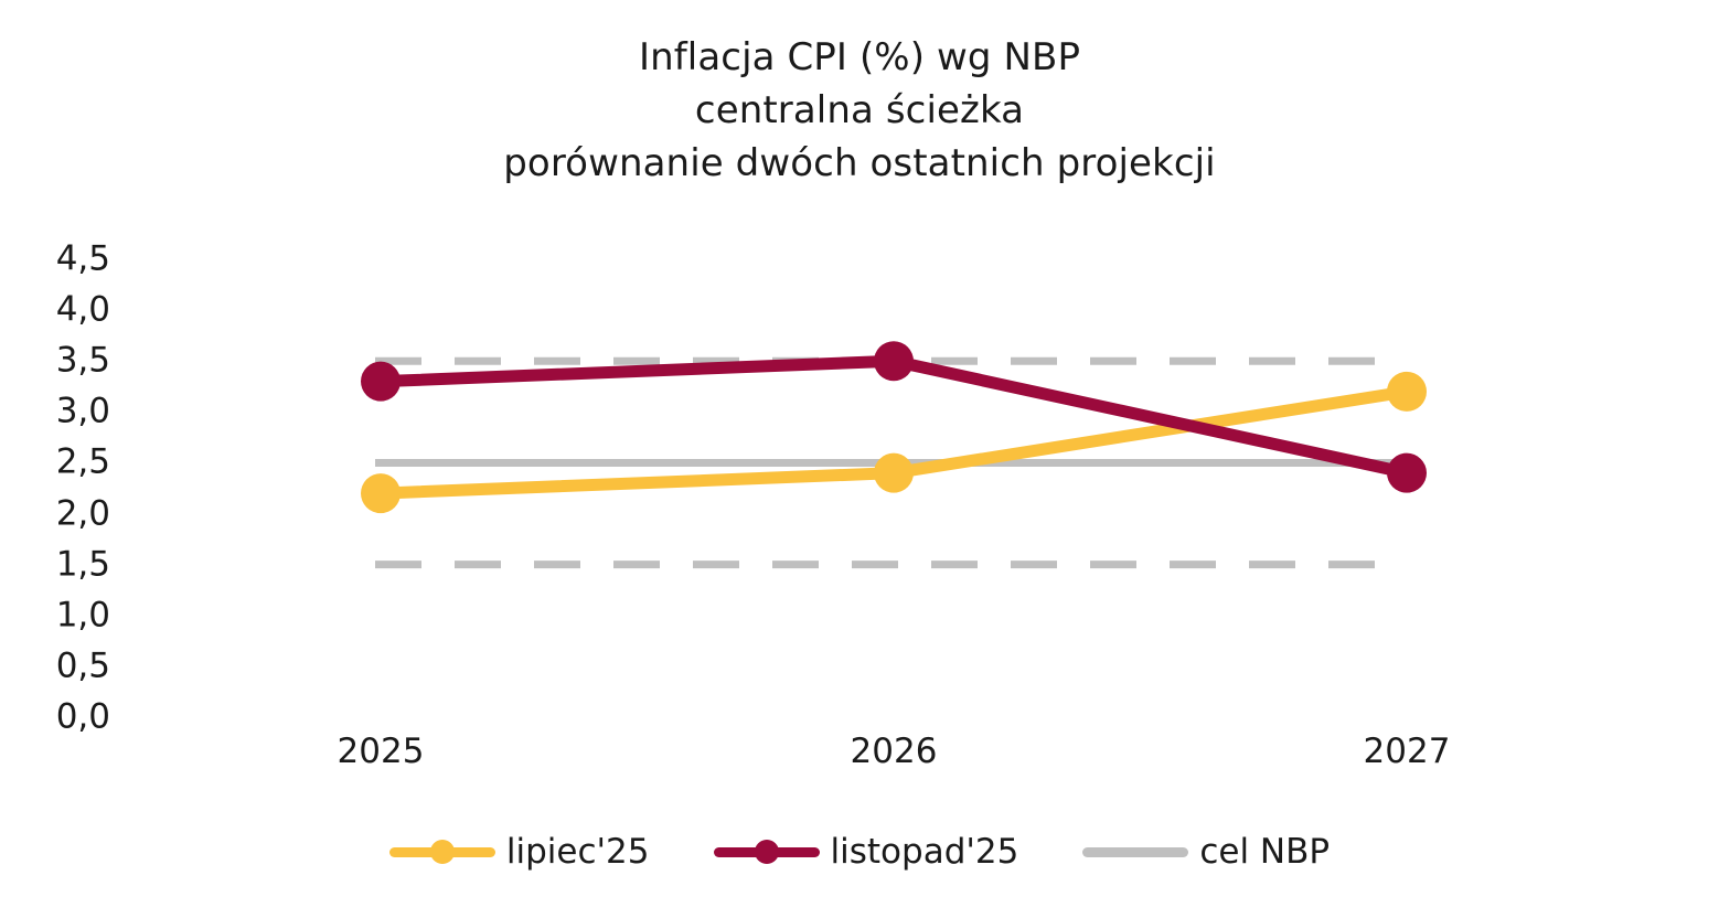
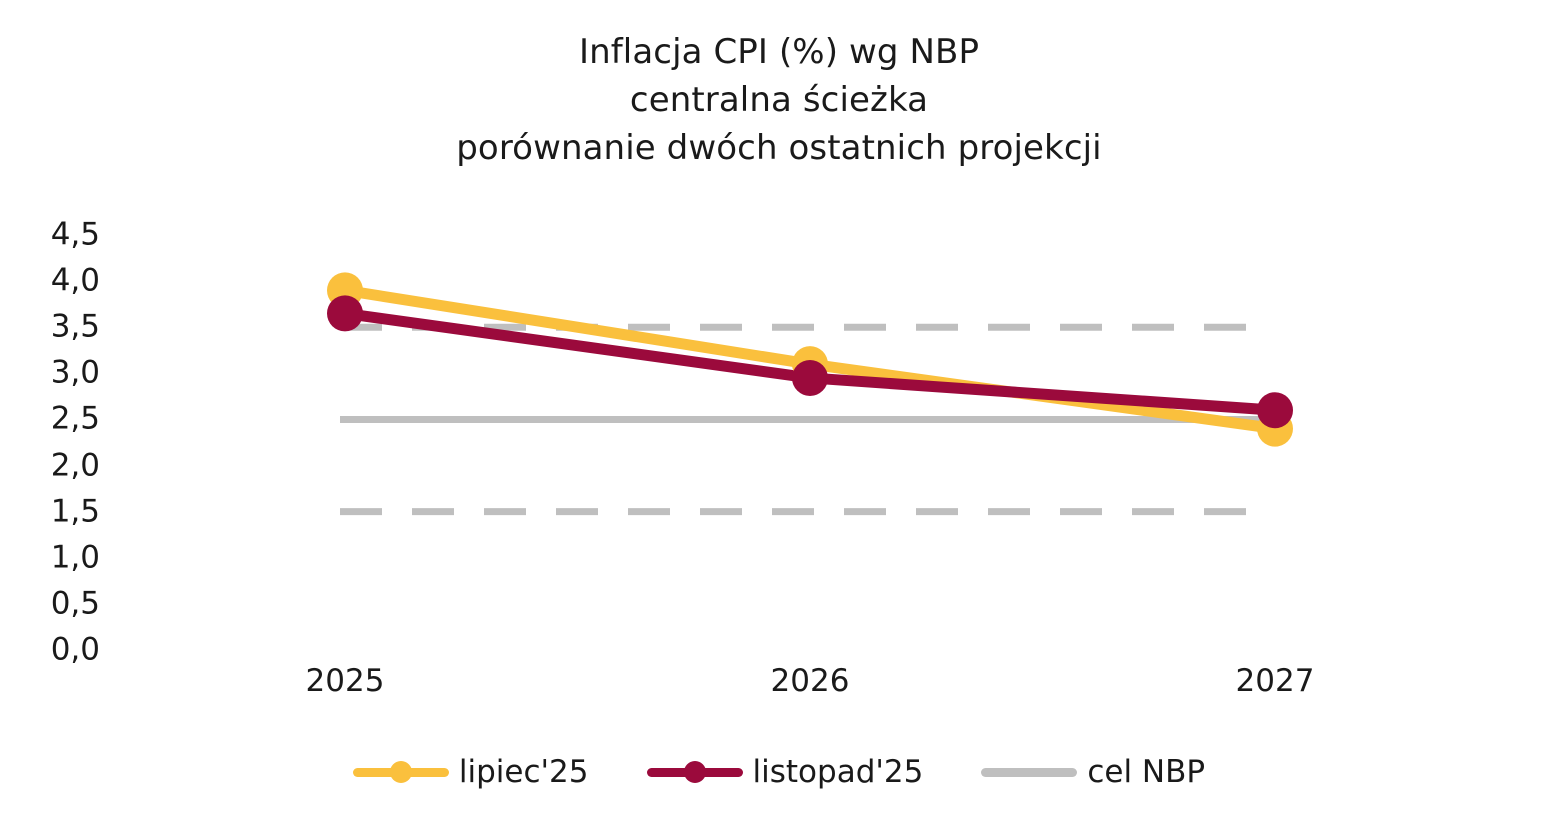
lipiec'25/2025: 2,2 -> 3,9
listopad'25/2025: 3,3 -> 3,6
lipiec'25/2026: 2,4 -> 3,1
listopad'25/2026: 3,5 -> 3,0
lipiec'25/2027: 3,2 -> 2,4
listopad'25/2027: 2,4 -> 2,6
